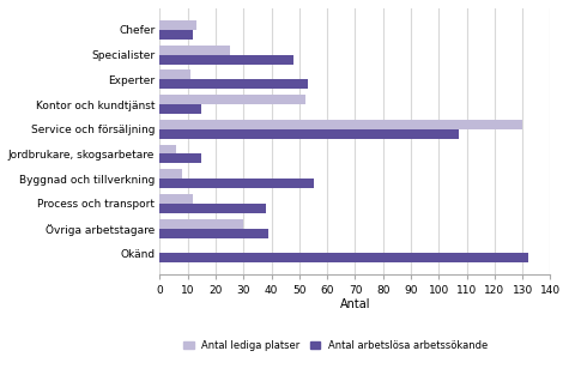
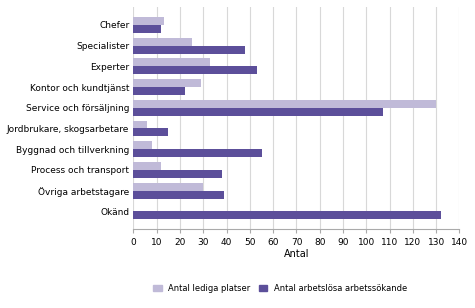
Antal lediga platser/Experter: 11 -> 33
Antal lediga platser/Kontor och kundtjänst: 52 -> 29
Antal arbetslösa arbetssökande/Kontor och kundtjänst: 15 -> 22
